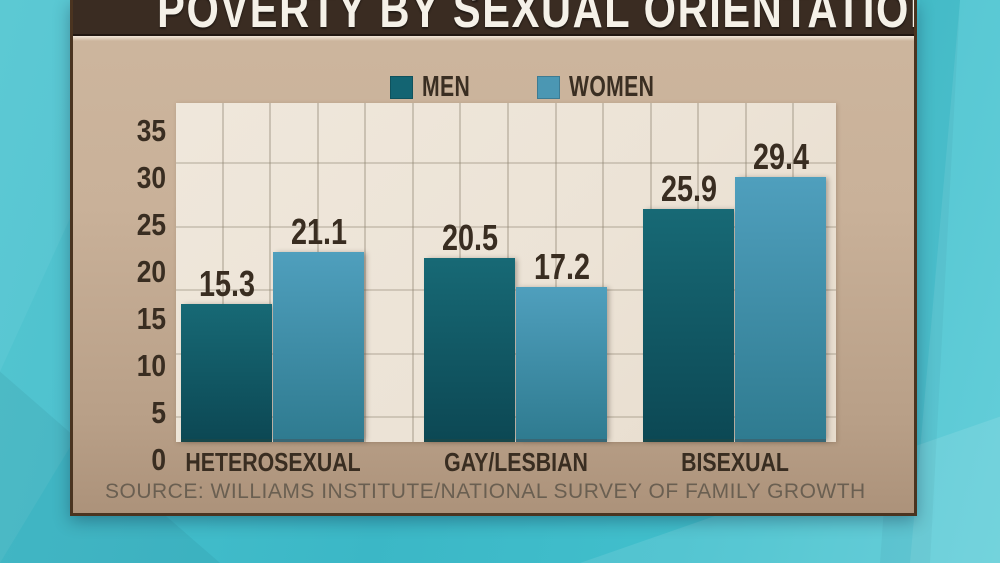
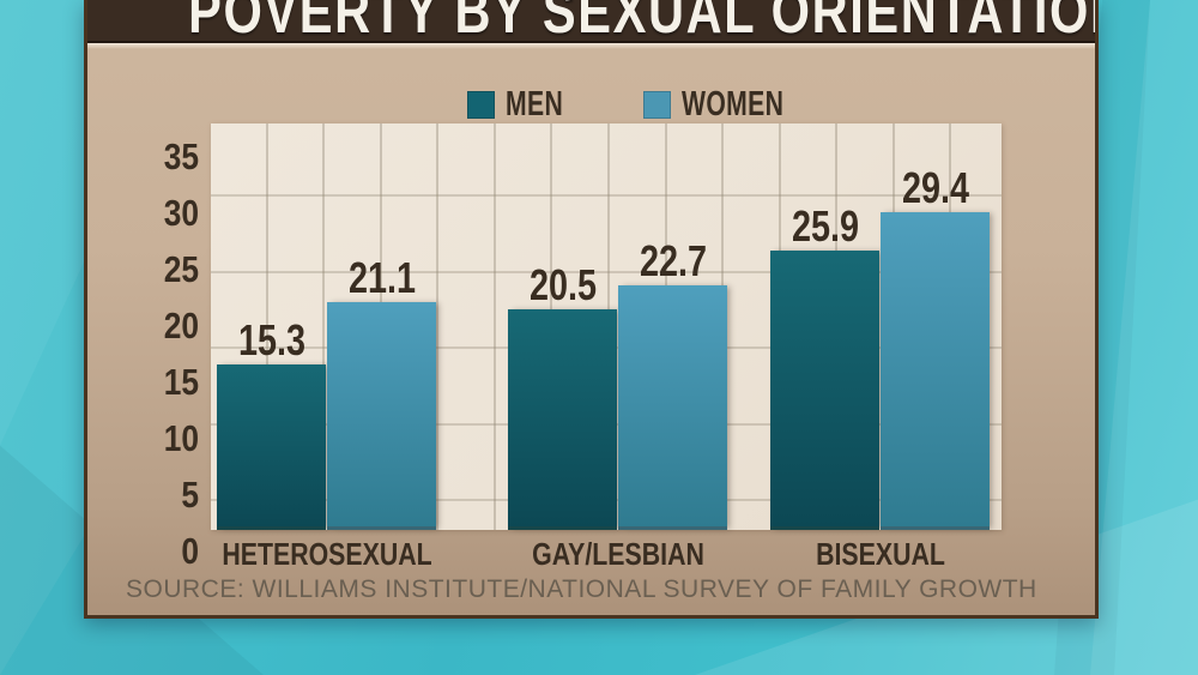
WOMEN/GAY/LESBIAN: 17.2 -> 22.7
